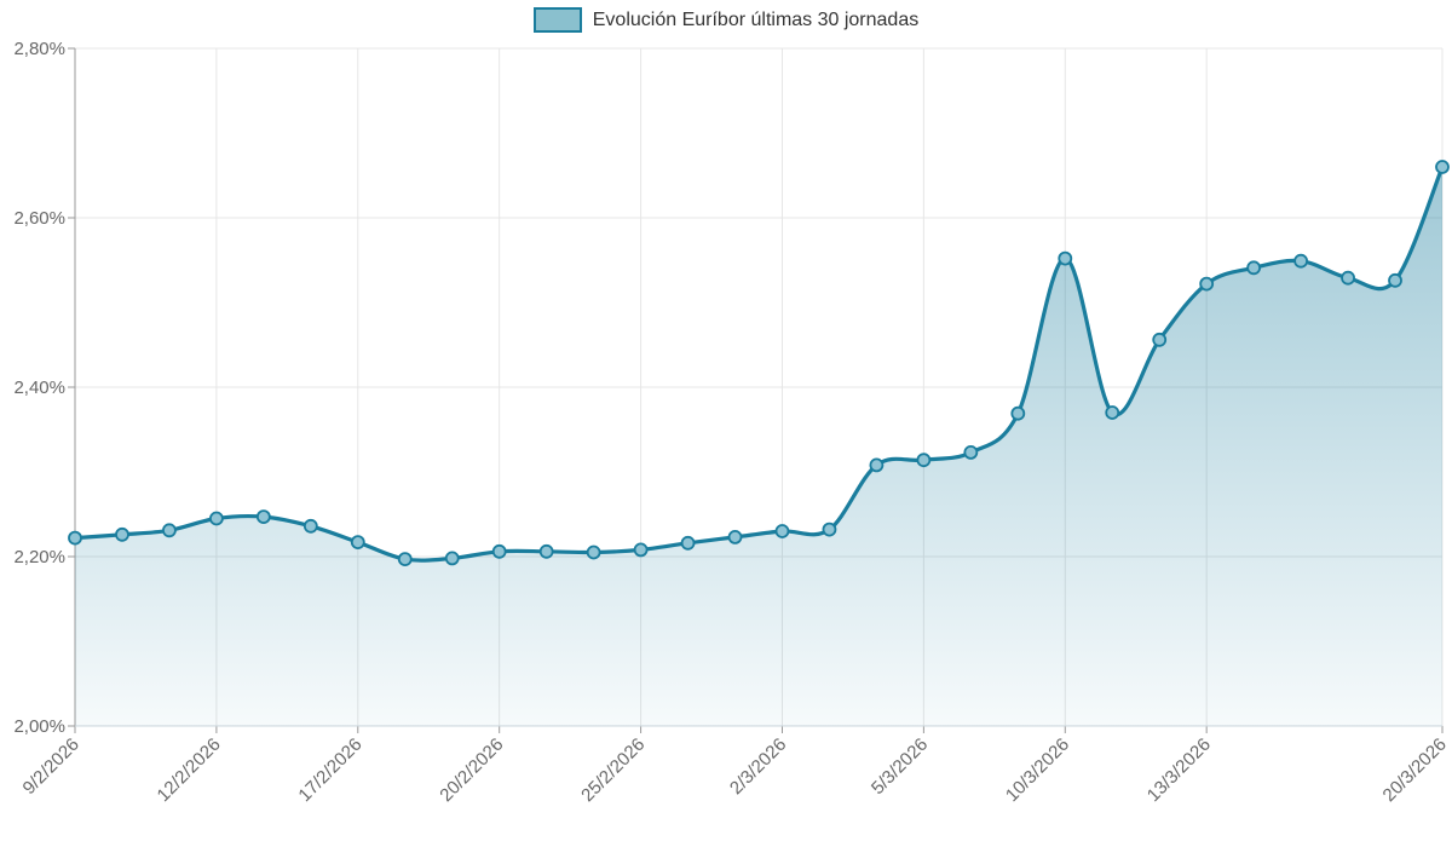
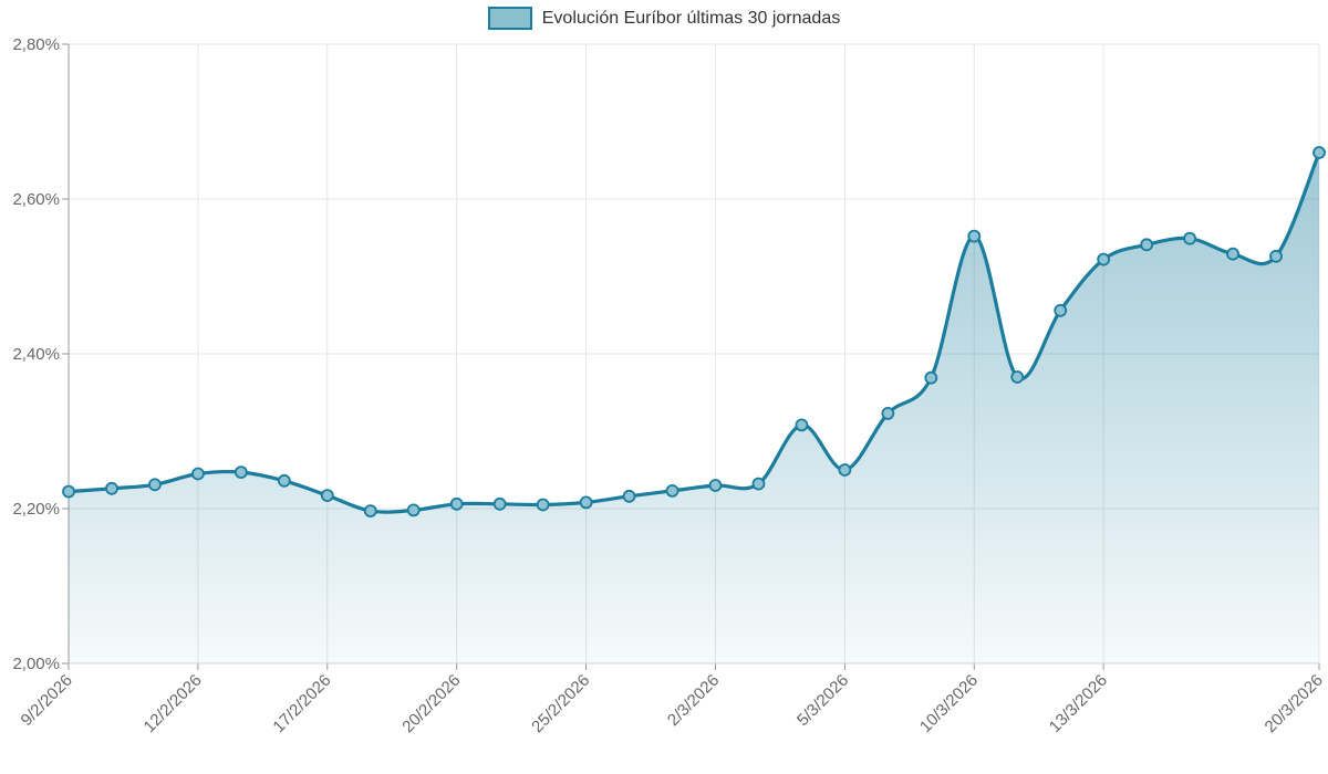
5/3/2026: 2,31% -> 2,25%
